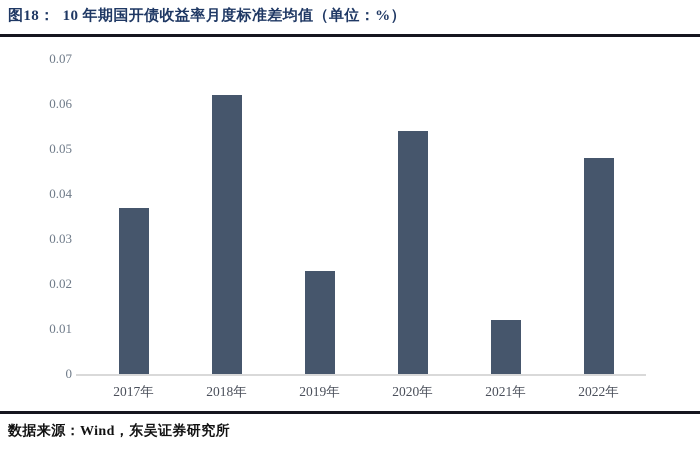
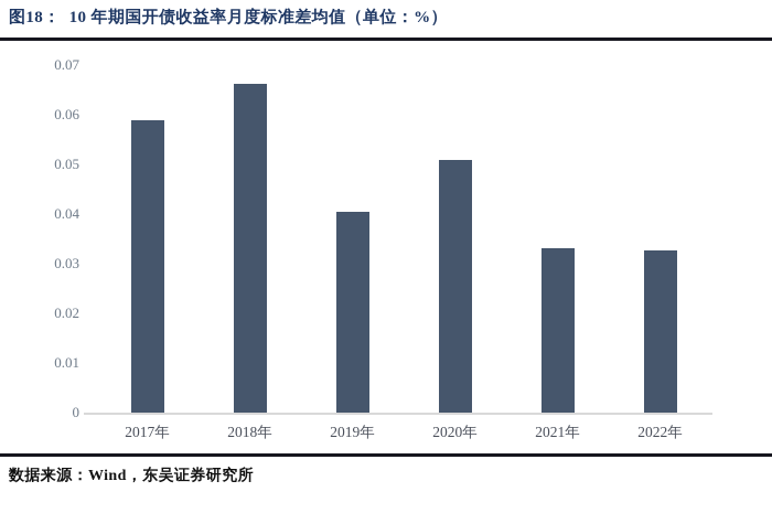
2017年: 0.037 -> 0.059
2018年: 0.062 -> 0.066
2019年: 0.023 -> 0.040
2020年: 0.054 -> 0.051
2021年: 0.012 -> 0.033
2022年: 0.048 -> 0.033
